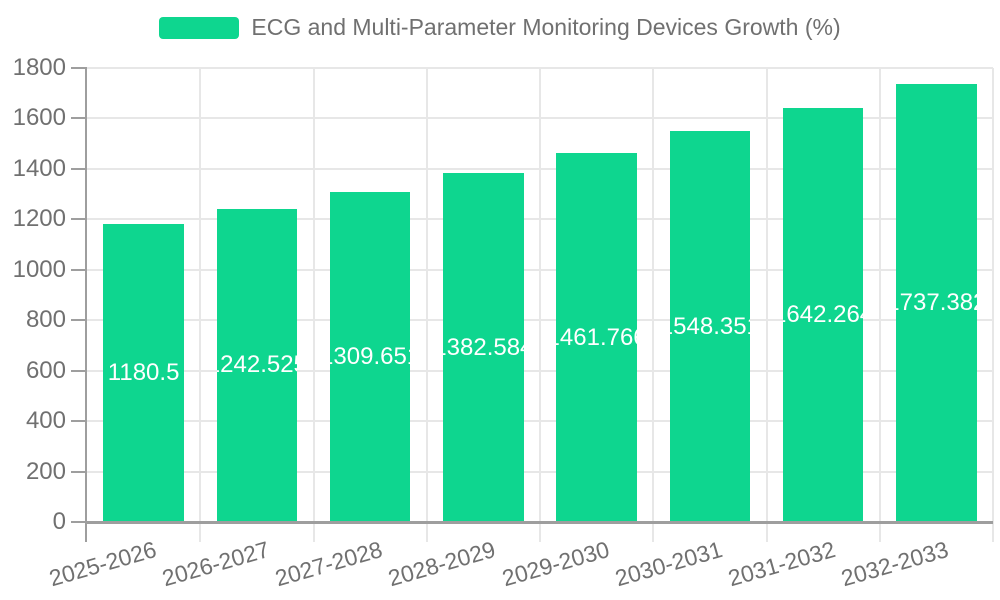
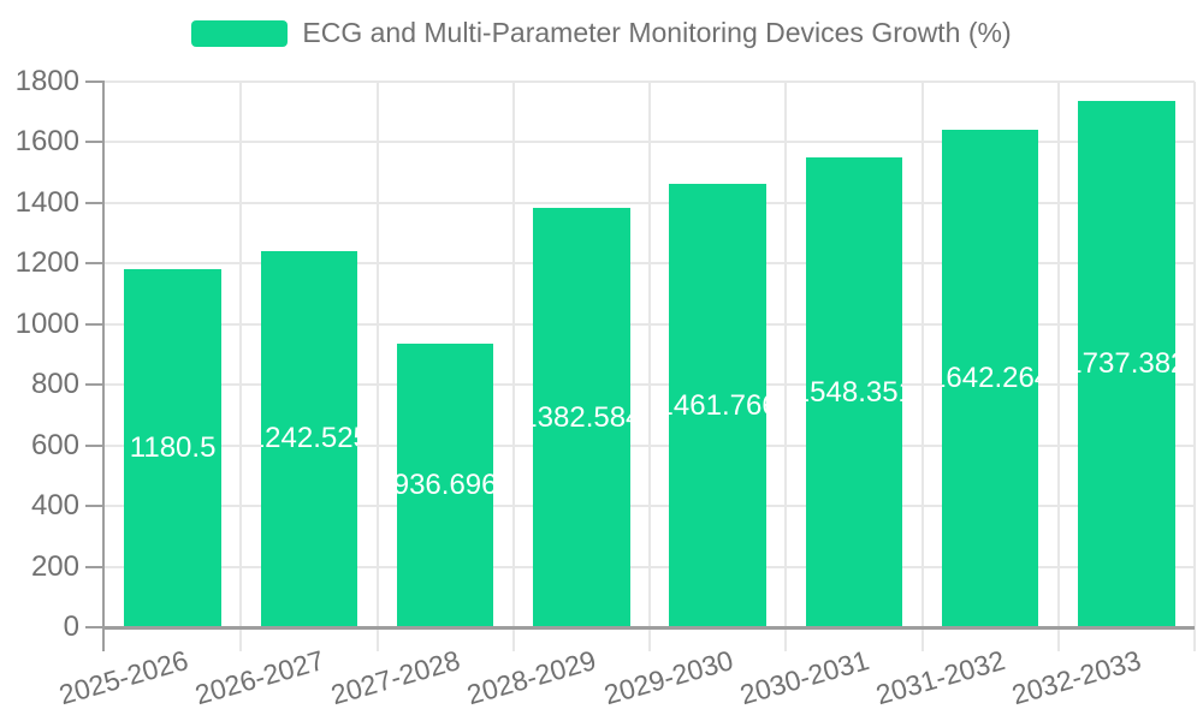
2027-2028: 1309.651 -> 936.696
